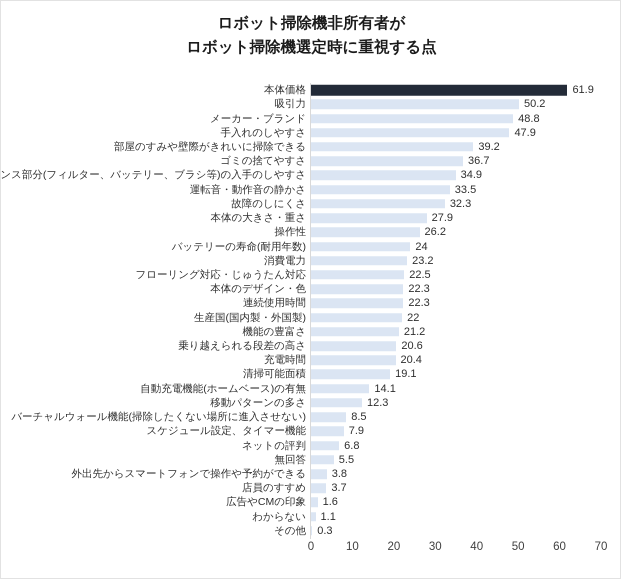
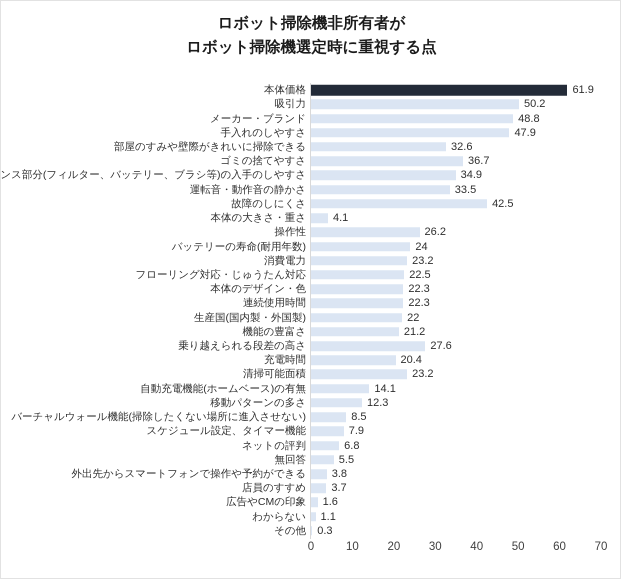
部屋のすみや壁際がきれいに掃除できる: 39.2 -> 32.6
故障のしにくさ: 32.3 -> 42.5
本体の大きさ・重さ: 27.9 -> 4.1
乗り越えられる段差の高さ: 20.6 -> 27.6
清掃可能面積: 19.1 -> 23.2
